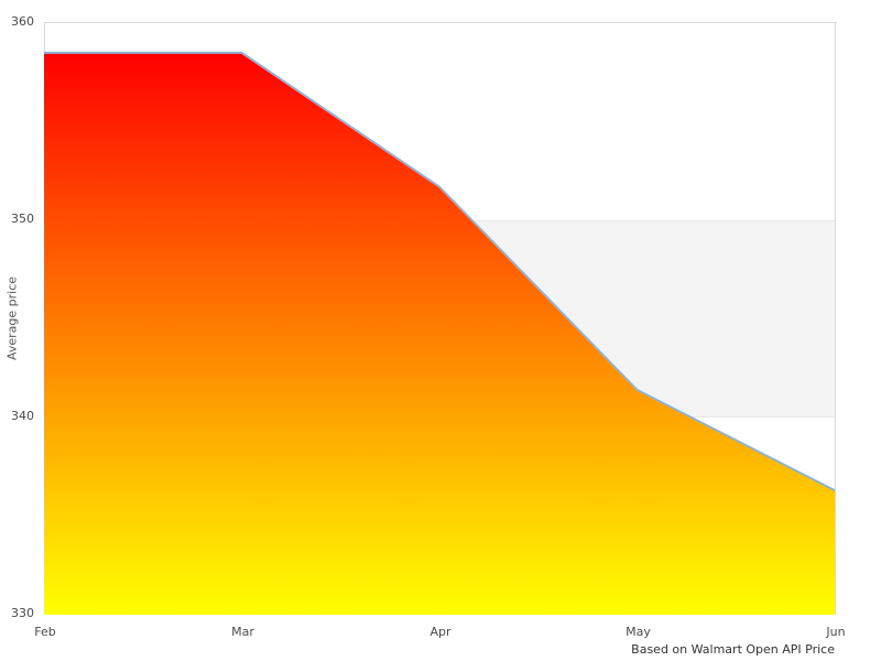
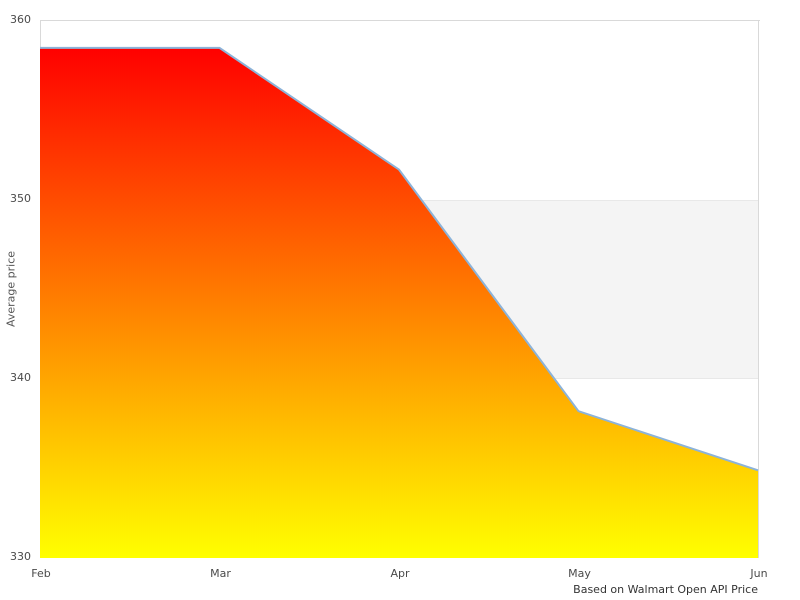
May: 341.4 -> 338.2
Jun: 336.3 -> 334.9
